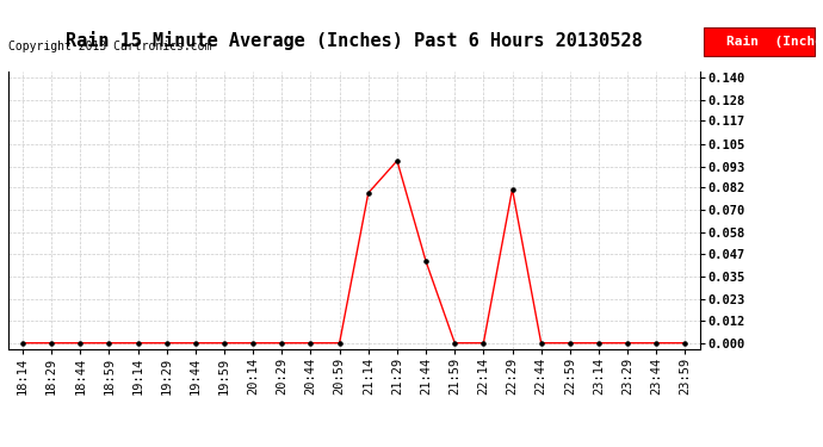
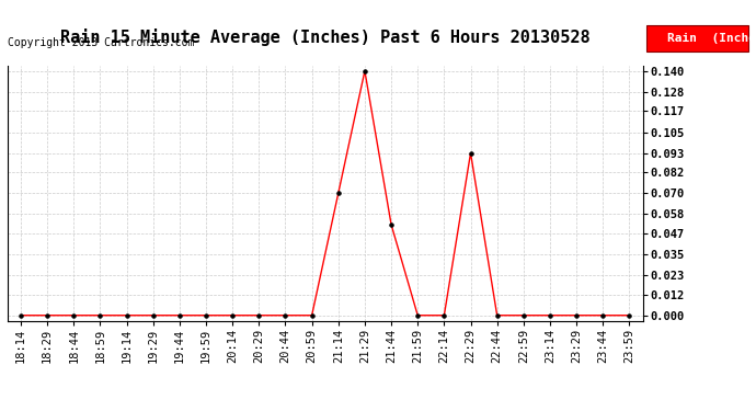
21:14: 0.079 -> 0.070
21:29: 0.096 -> 0.140
21:44: 0.043 -> 0.052
22:29: 0.081 -> 0.093
